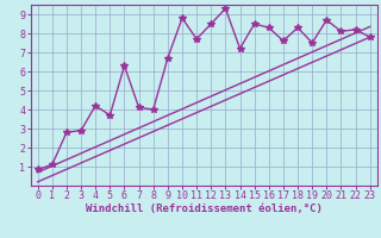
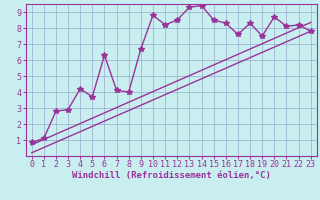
11: 7.7 -> 8.2
14: 7.2 -> 9.4
